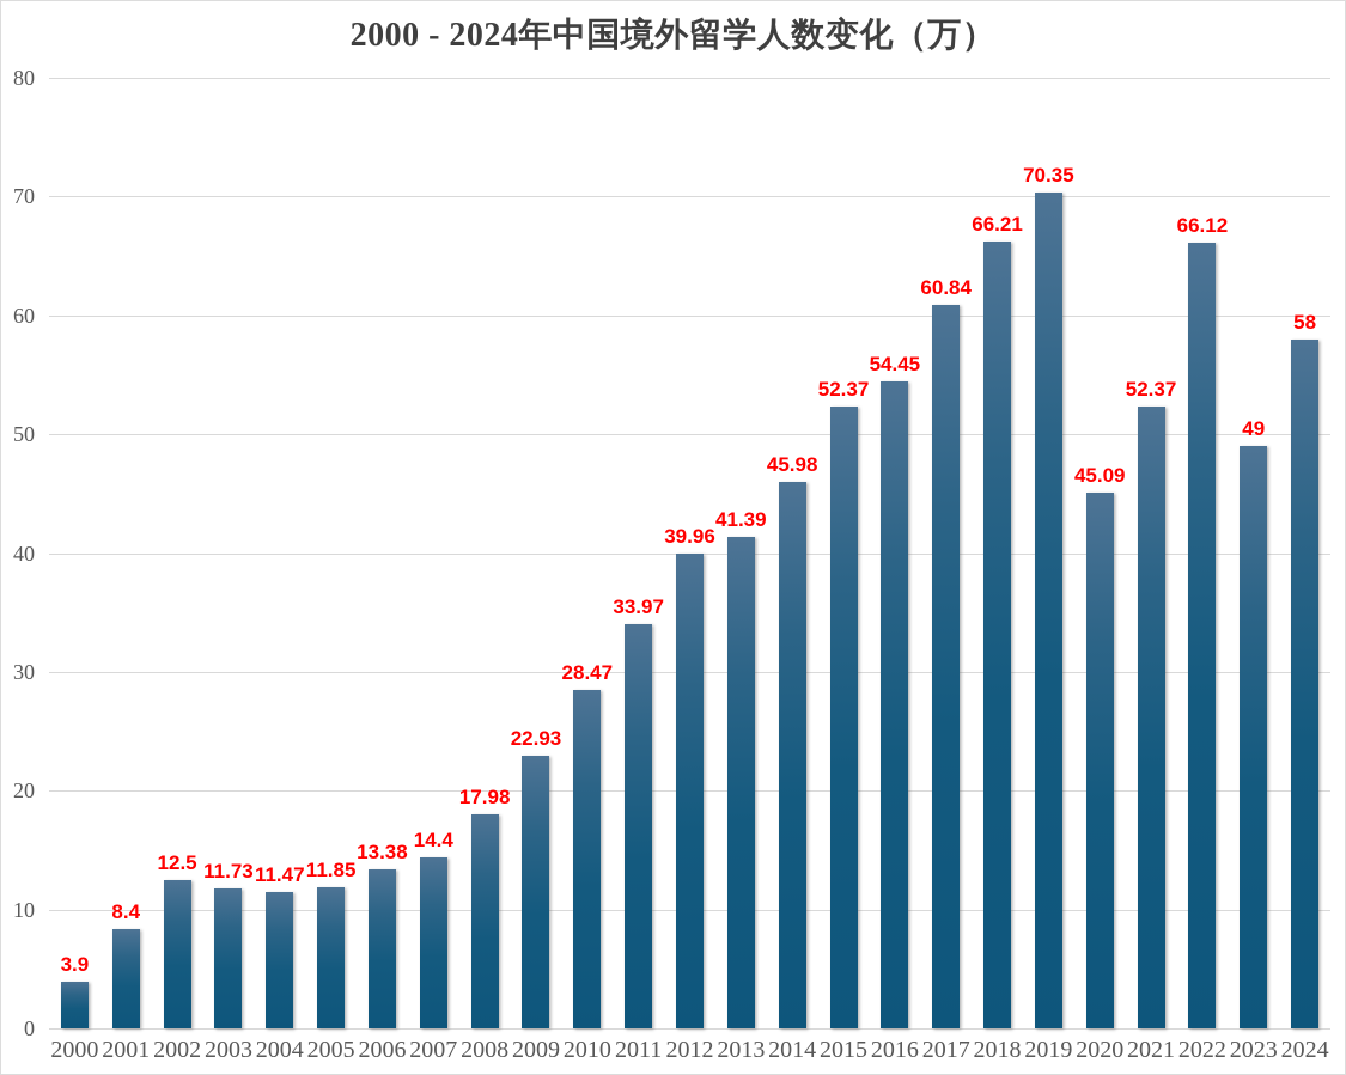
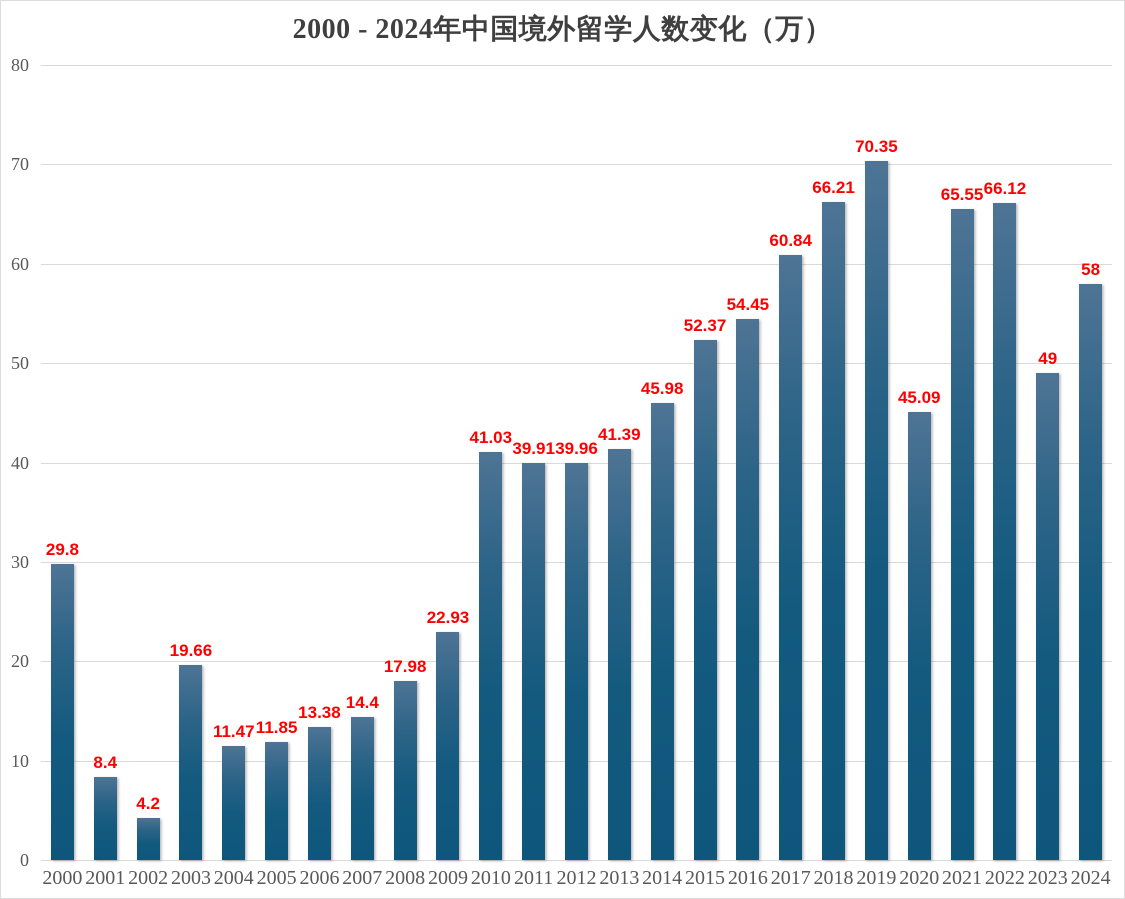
2000: 3.9 -> 29.8
2002: 12.5 -> 4.2
2003: 11.73 -> 19.66
2010: 28.47 -> 41.03
2011: 33.97 -> 39.91
2021: 52.37 -> 65.55
